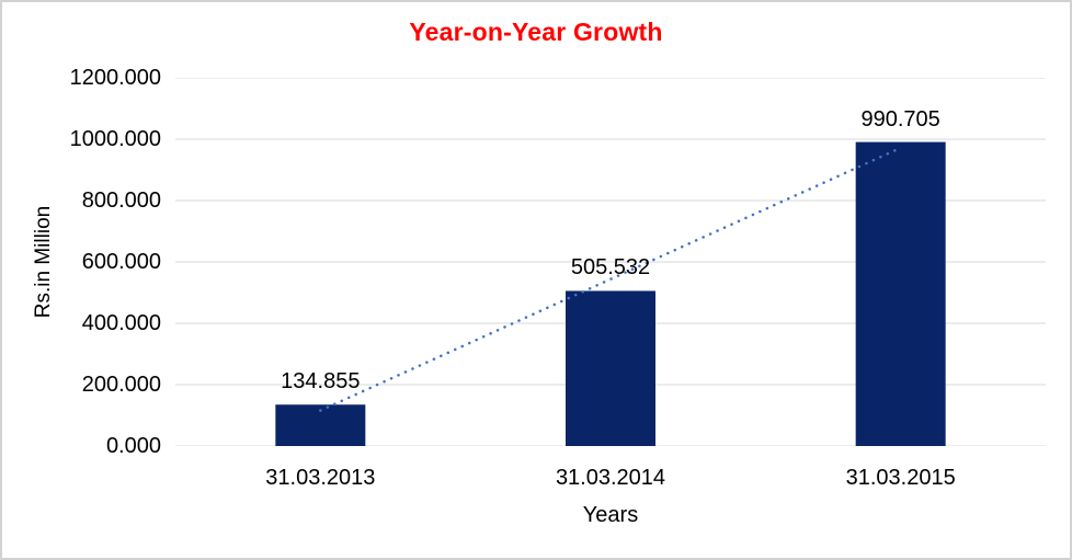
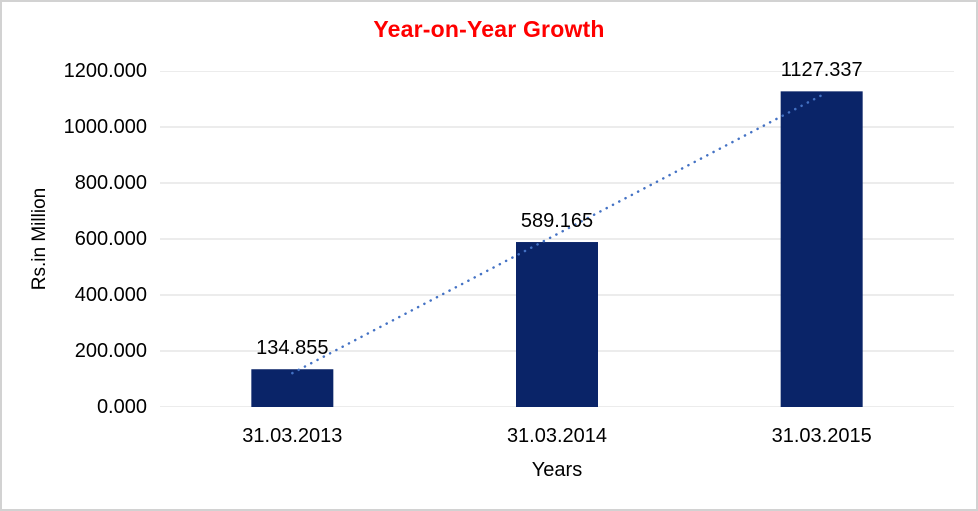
31.03.2014: 505.532 -> 589.165
31.03.2015: 990.705 -> 1127.337
